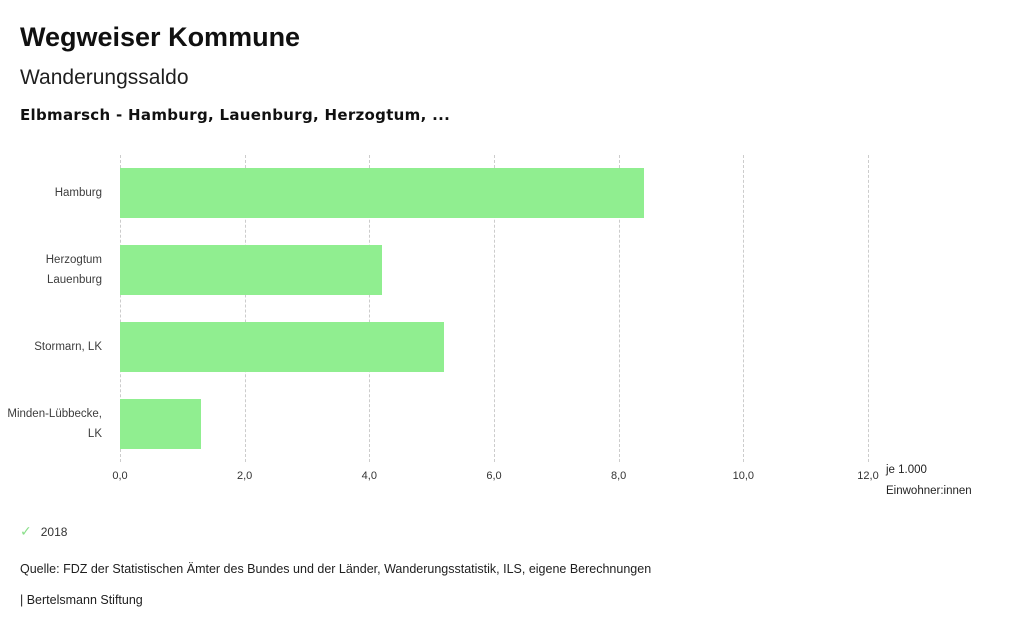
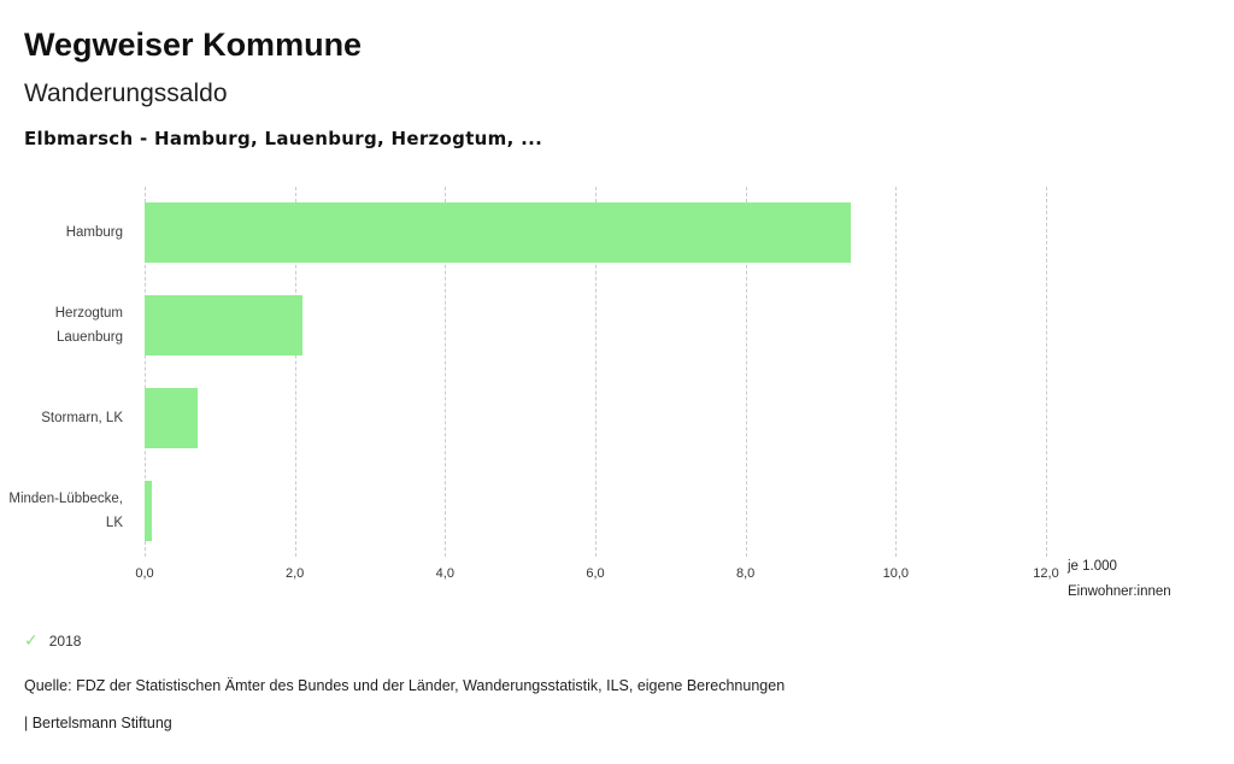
Hamburg: 8,4 -> 9,4
Herzogtum Lauenburg: 4,2 -> 2,1
Stormarn, LK: 5,2 -> 0,7
Minden-Lübbecke, LK: 1,3 -> 0,1
